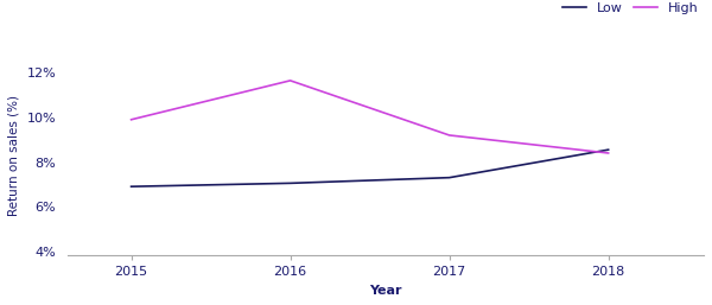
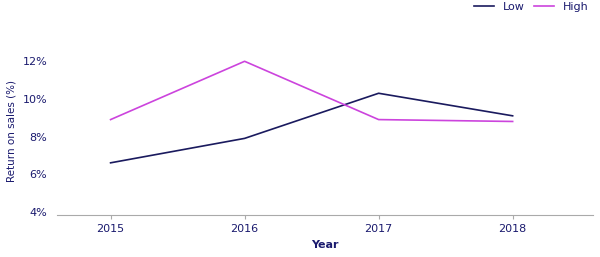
Low/2015: 6.9% -> 6.6%
High/2015: 9.9% -> 8.9%
Low/2016: 7.0% -> 7.9%
High/2016: 11.7% -> 12.0%
Low/2017: 7.3% -> 10.3%
High/2017: 9.2% -> 8.9%
Low/2018: 8.6% -> 9.1%
High/2018: 8.4% -> 8.8%
